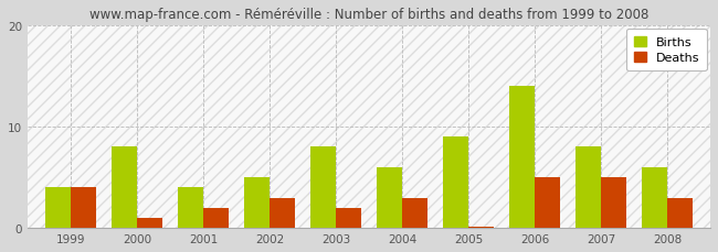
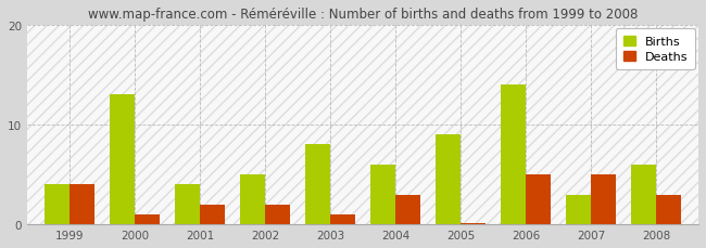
Births/2000: 8 -> 13
Deaths/2002: 3.0 -> 2.0
Deaths/2003: 2.0 -> 1.0
Births/2007: 8 -> 3
